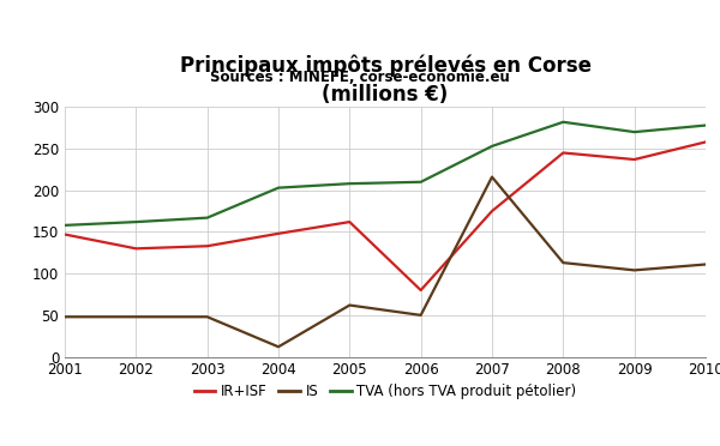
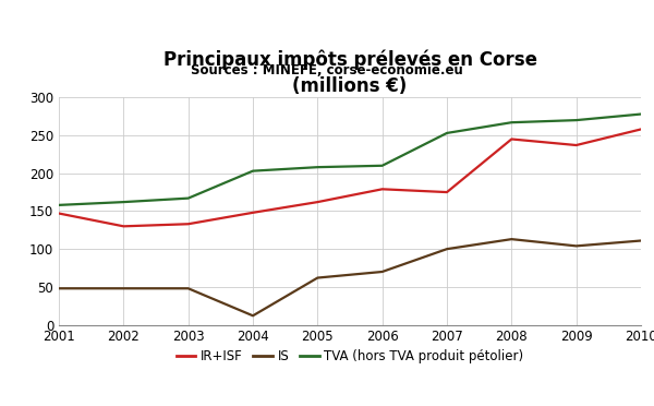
IR+ISF/2006: 80 -> 179
IS/2006: 50 -> 70
IS/2007: 216 -> 100
TVA (hors TVA produit pétolier)/2008: 282 -> 267
